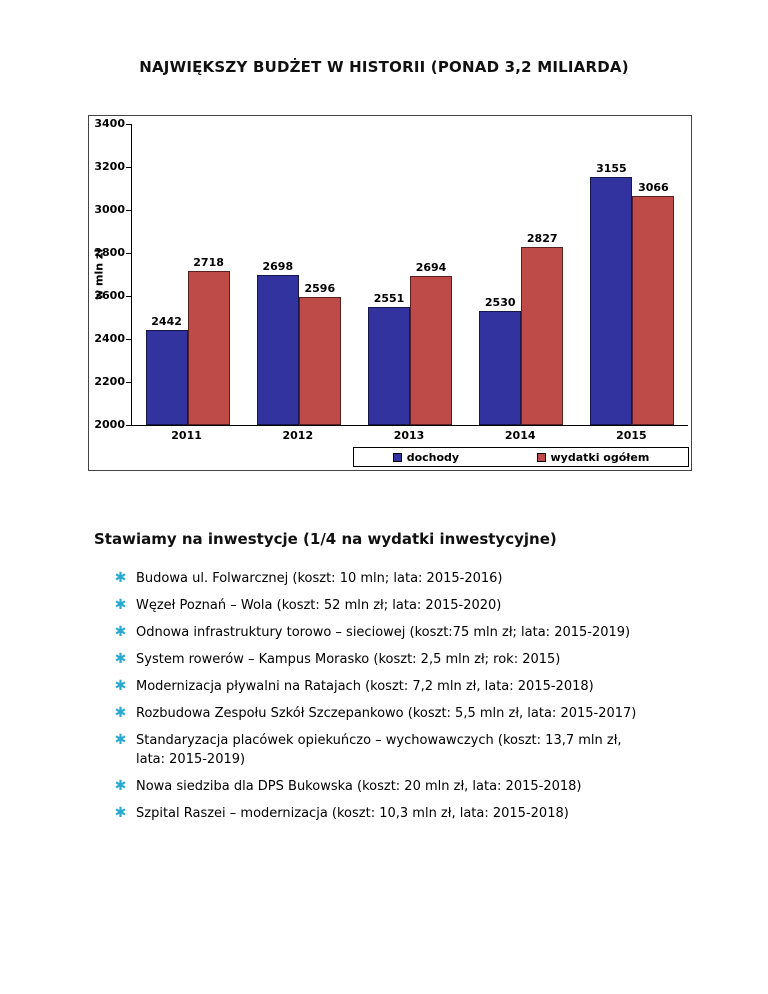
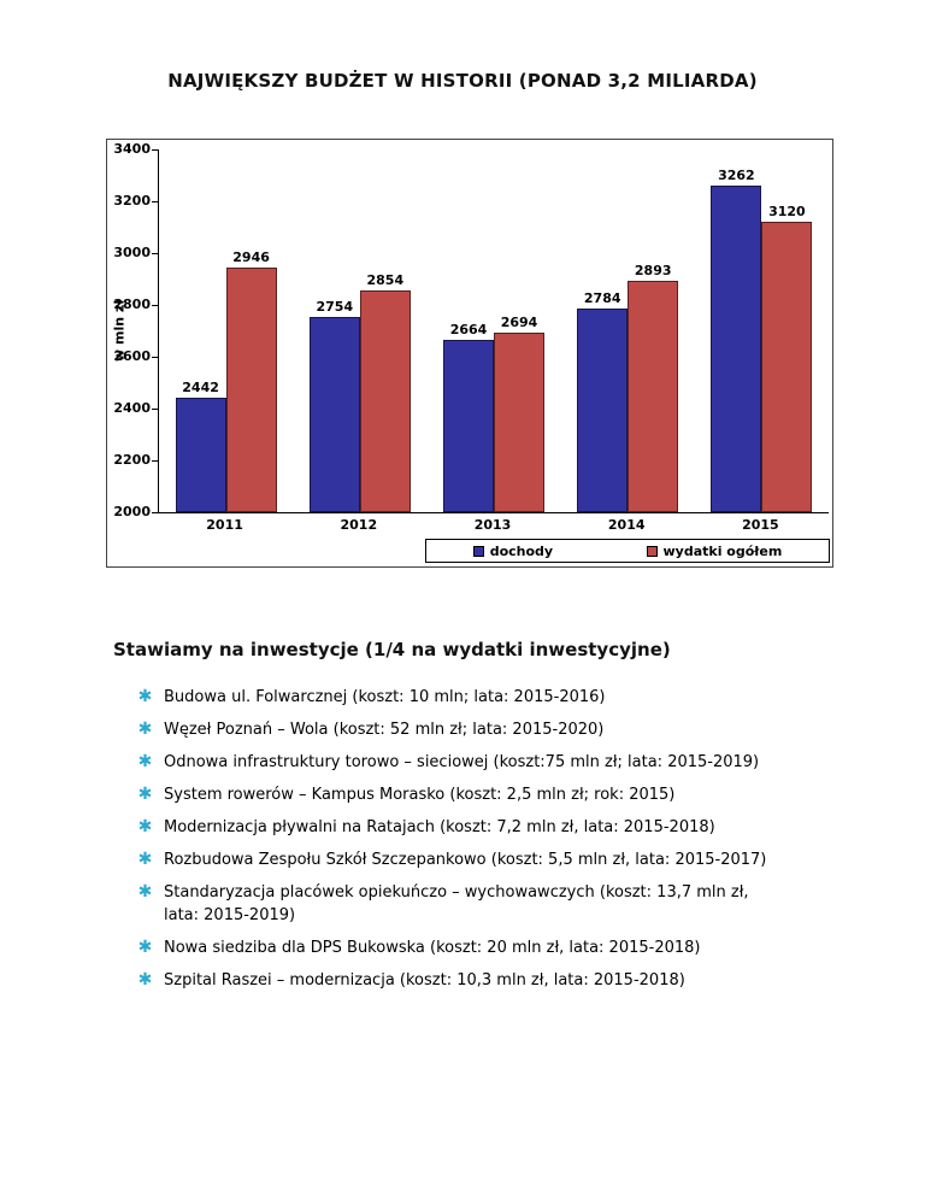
wydatki ogółem/2011: 2718 -> 2946
dochody/2012: 2698 -> 2754
wydatki ogółem/2012: 2596 -> 2854
dochody/2013: 2551 -> 2664
dochody/2014: 2530 -> 2784
wydatki ogółem/2014: 2827 -> 2893
dochody/2015: 3155 -> 3262
wydatki ogółem/2015: 3066 -> 3120
